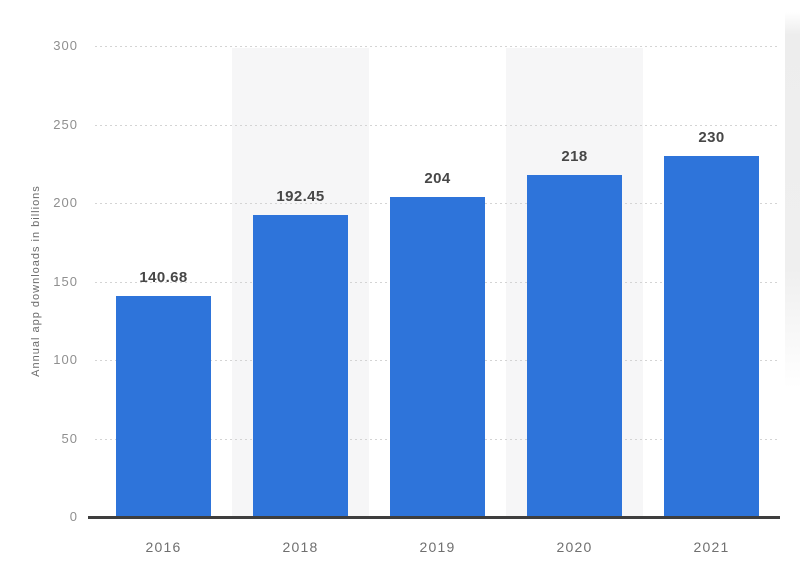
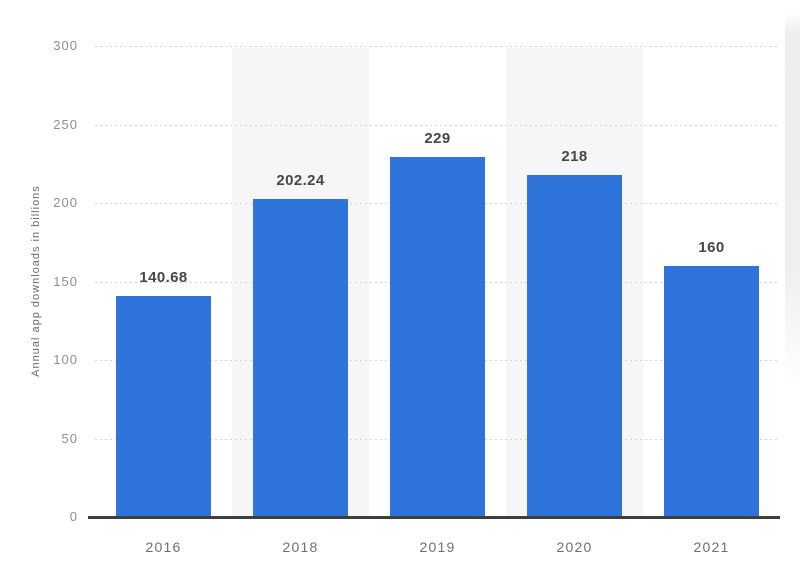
2018: 192.45 -> 202.24
2019: 204 -> 229
2021: 230 -> 160
